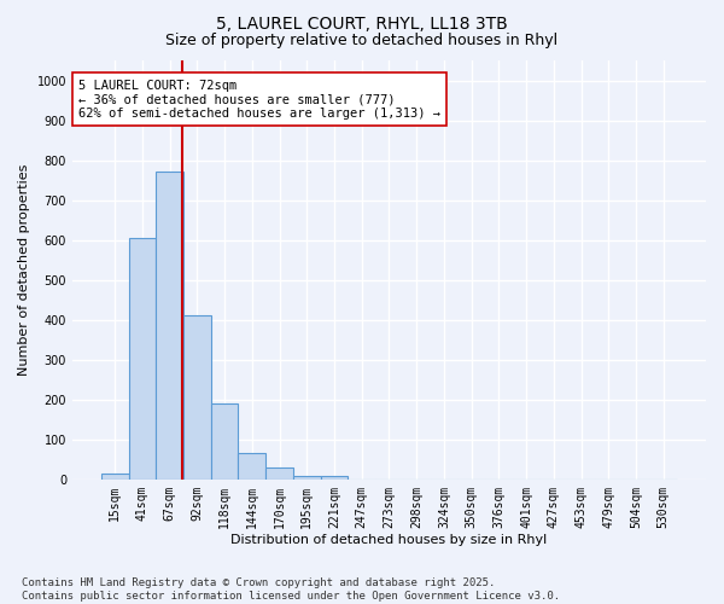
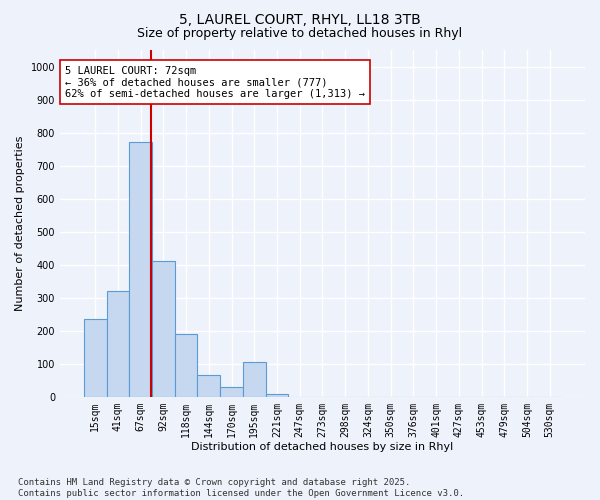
15sqm: 15 -> 235
41sqm: 605 -> 320
195sqm: 10 -> 105
